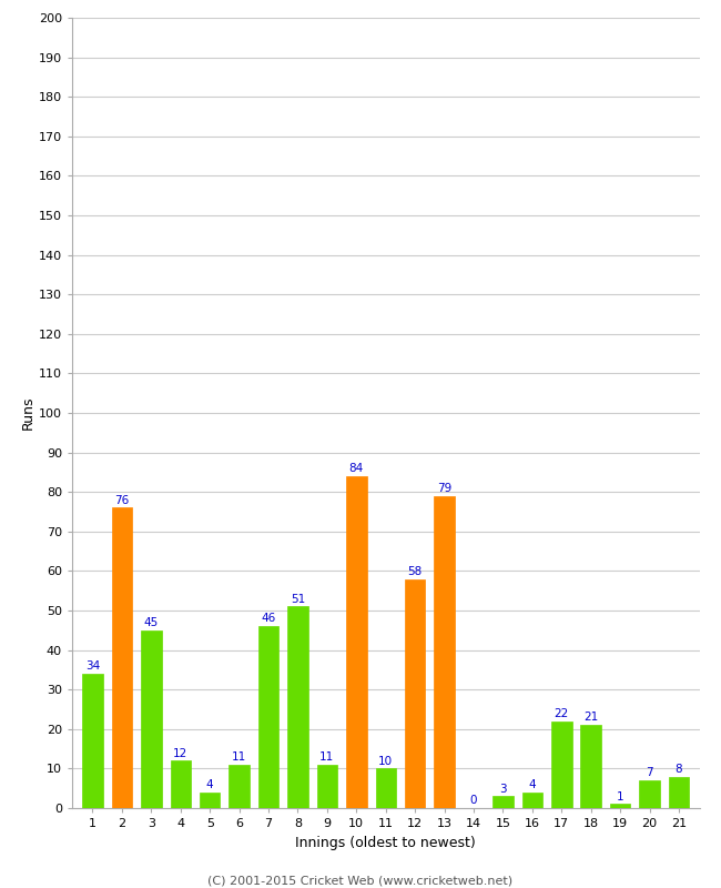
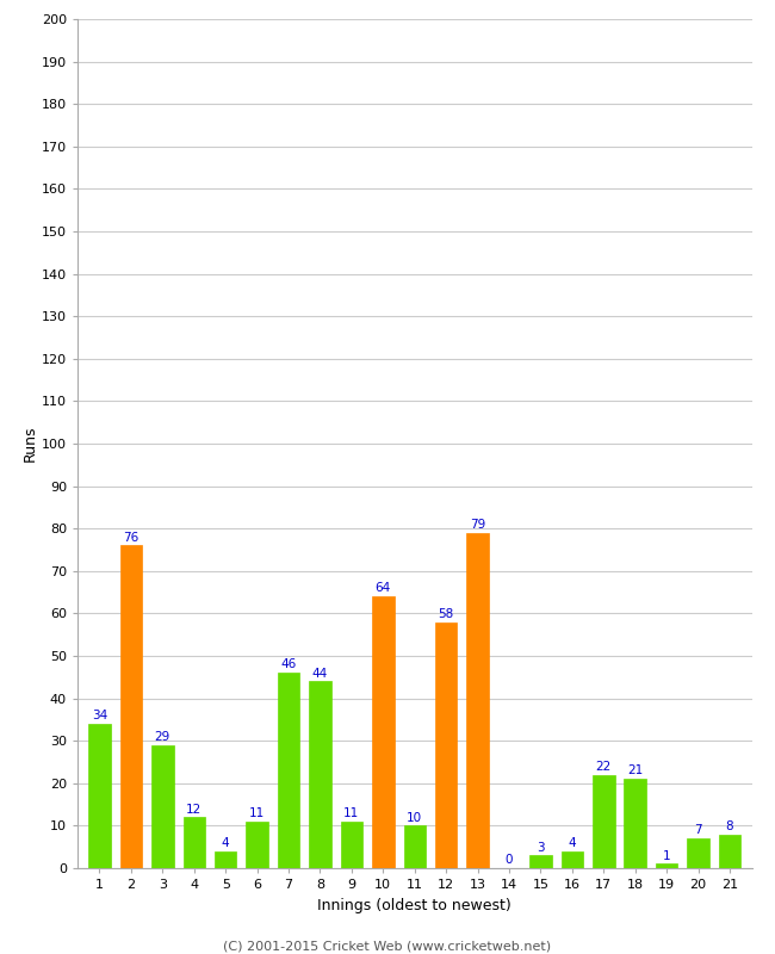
3: 45 -> 29
8: 51 -> 44
10: 84 -> 64
